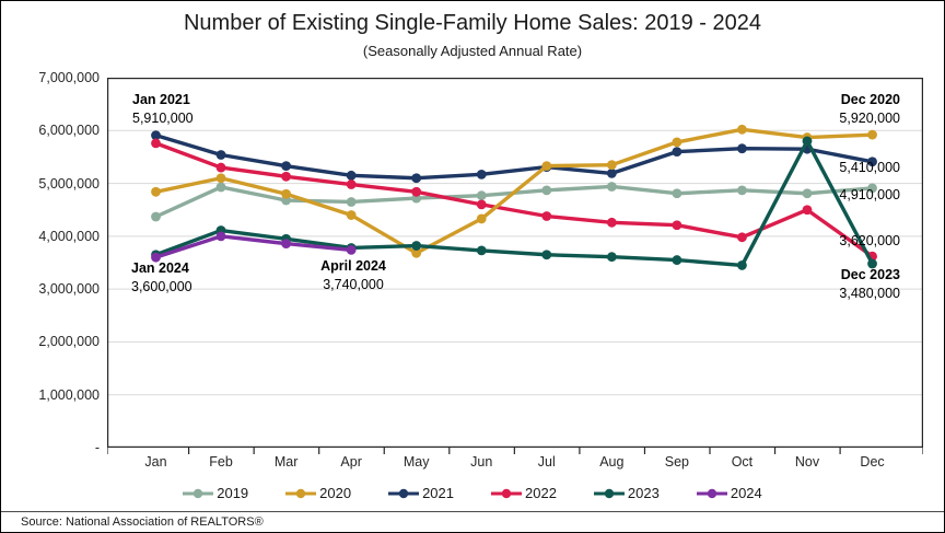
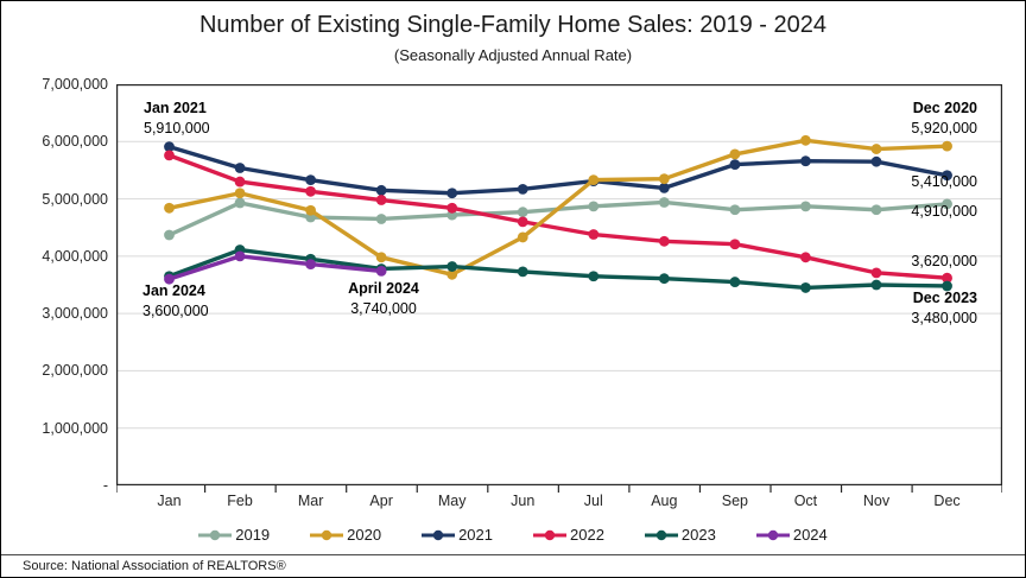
2020/Apr: 4400000 -> 4000000
2022/Nov: 4500000 -> 3700000
2023/Nov: 5800000 -> 3500000
